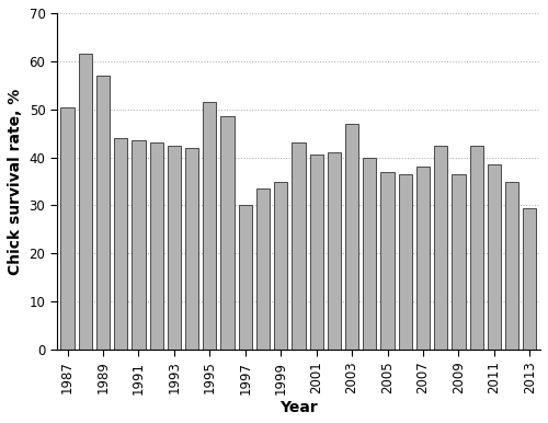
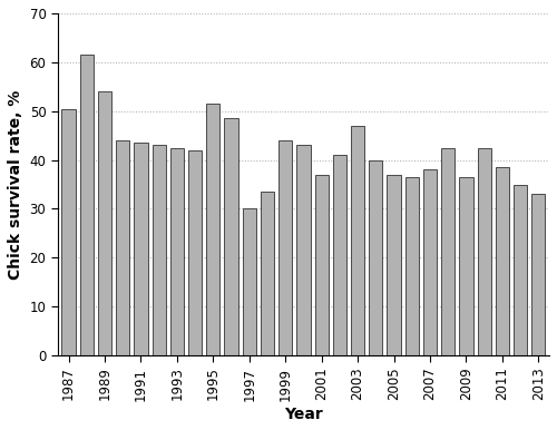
1989: 57.0 -> 54.0
1999: 35.0 -> 44.0
2001: 40.5 -> 37.0
2013: 29.5 -> 33.0
